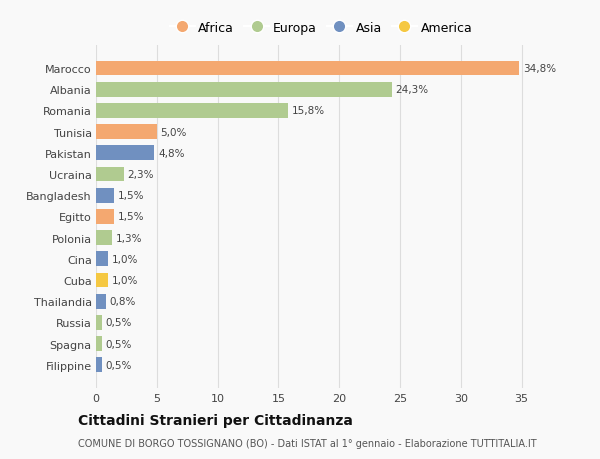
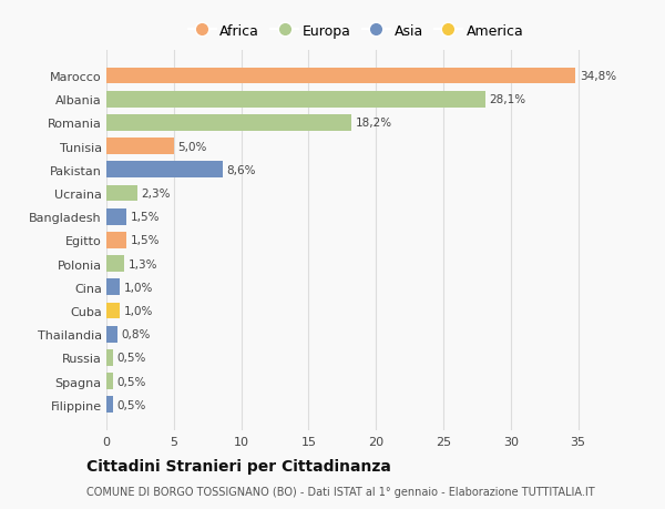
Albania: 24,3% -> 28,1%
Romania: 15,8% -> 18,2%
Pakistan: 4,8% -> 8,6%
